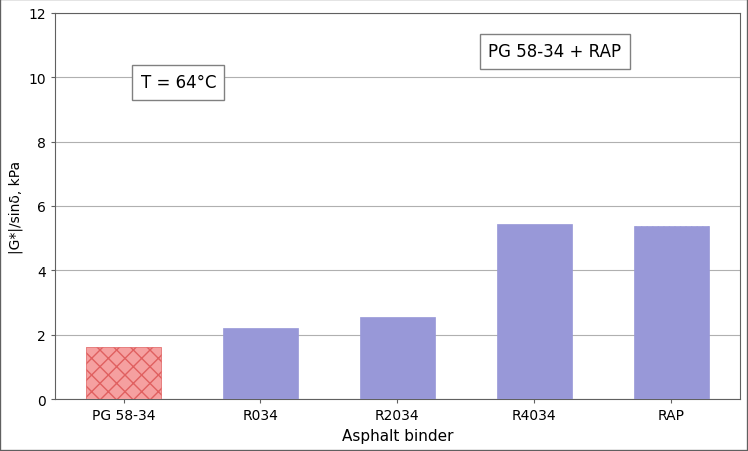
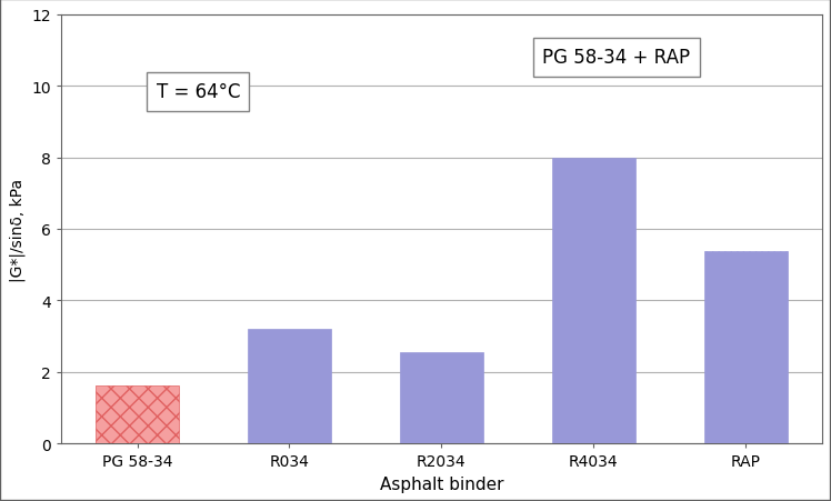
R034: 2.22 -> 3.20
R4034: 5.45 -> 8.00
